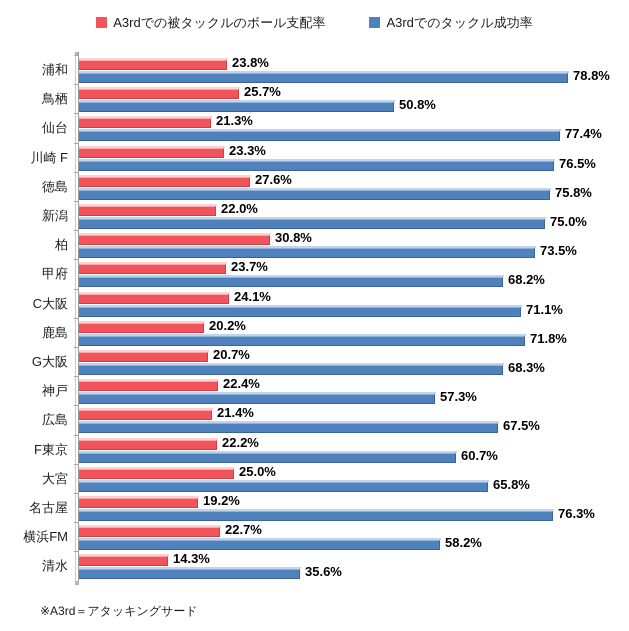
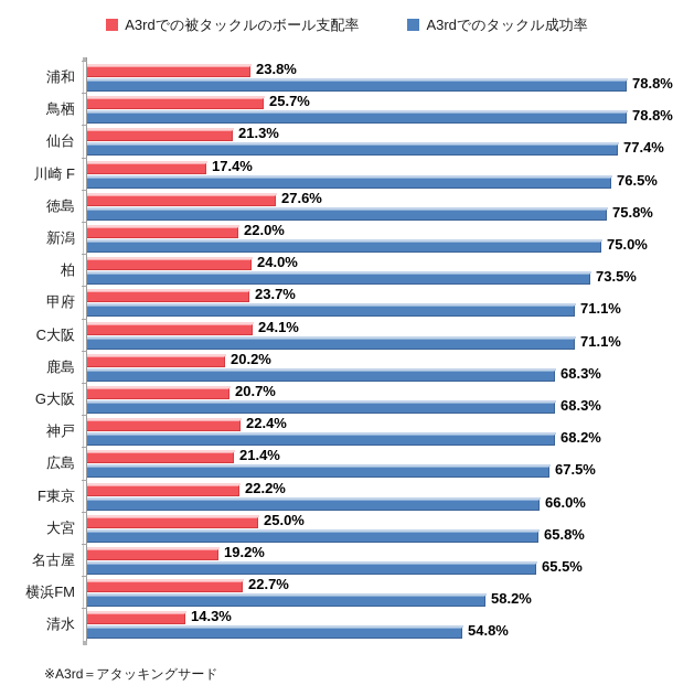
A3rdでのタックル成功率/鳥栖: 50.8% -> 78.8%
A3rdでの被タックルのボール支配率/川崎 F: 23.3% -> 17.4%
A3rdでの被タックルのボール支配率/柏: 30.8% -> 24.0%
A3rdでのタックル成功率/甲府: 68.2% -> 71.1%
A3rdでのタックル成功率/鹿島: 71.8% -> 68.3%
A3rdでのタックル成功率/神戸: 57.3% -> 68.2%
A3rdでのタックル成功率/F東京: 60.7% -> 66.0%
A3rdでのタックル成功率/名古屋: 76.3% -> 65.5%
A3rdでのタックル成功率/清水: 35.6% -> 54.8%
